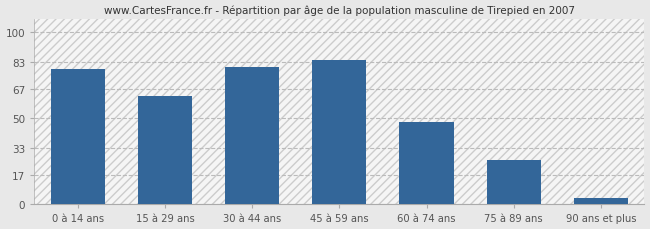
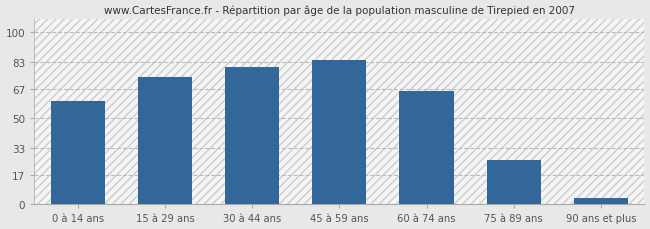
0 à 14 ans: 79 -> 60
15 à 29 ans: 63 -> 74
60 à 74 ans: 48 -> 66
